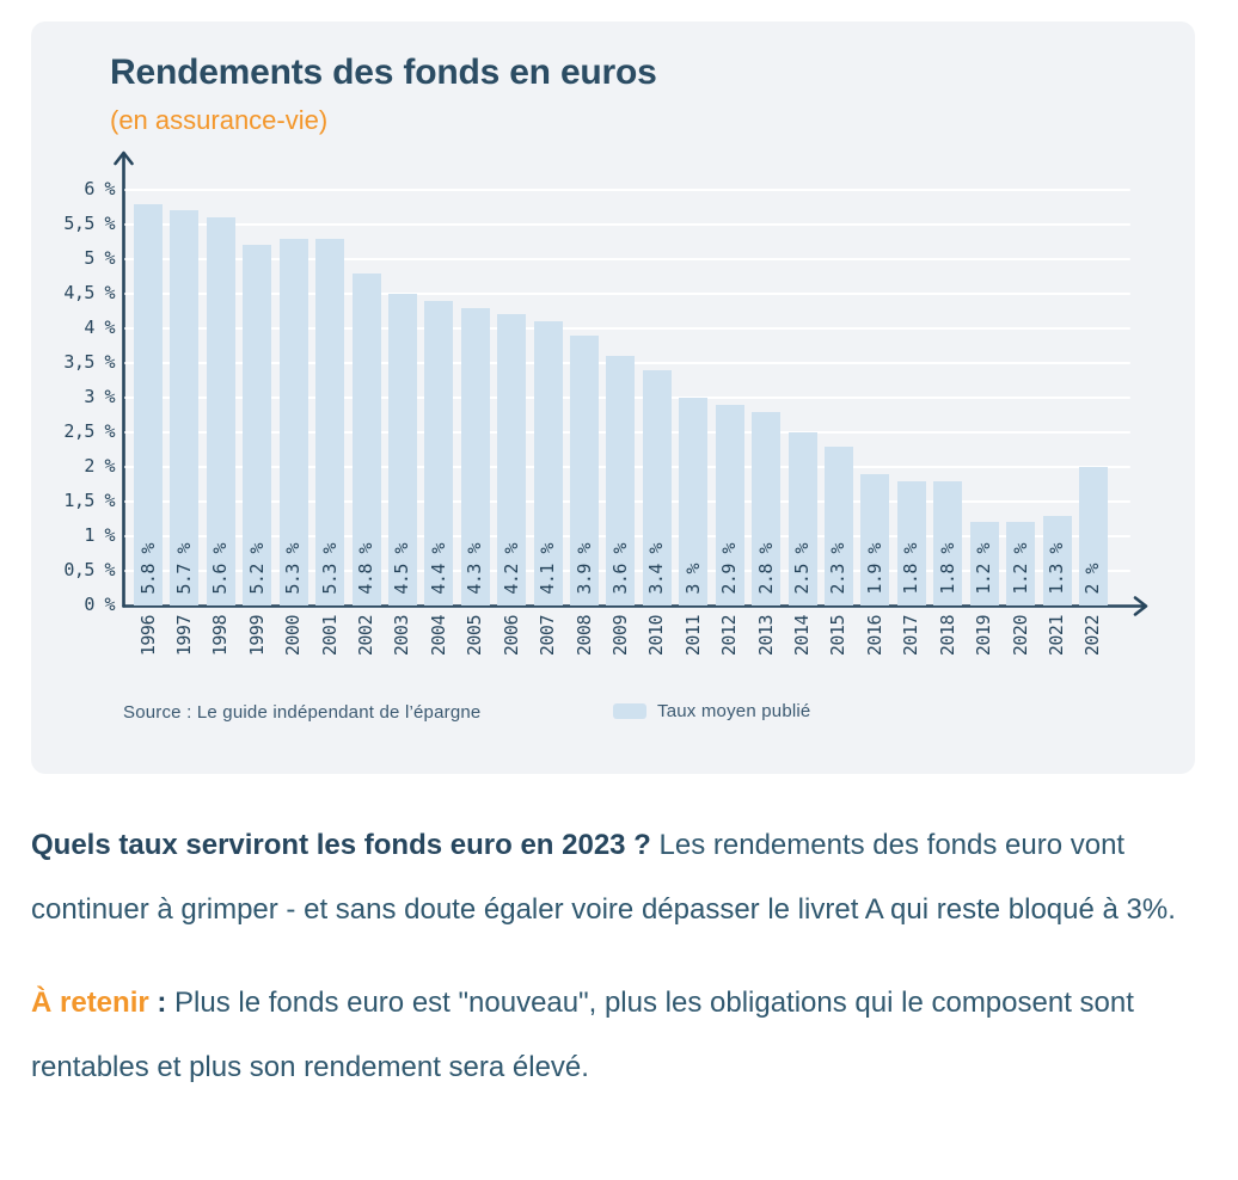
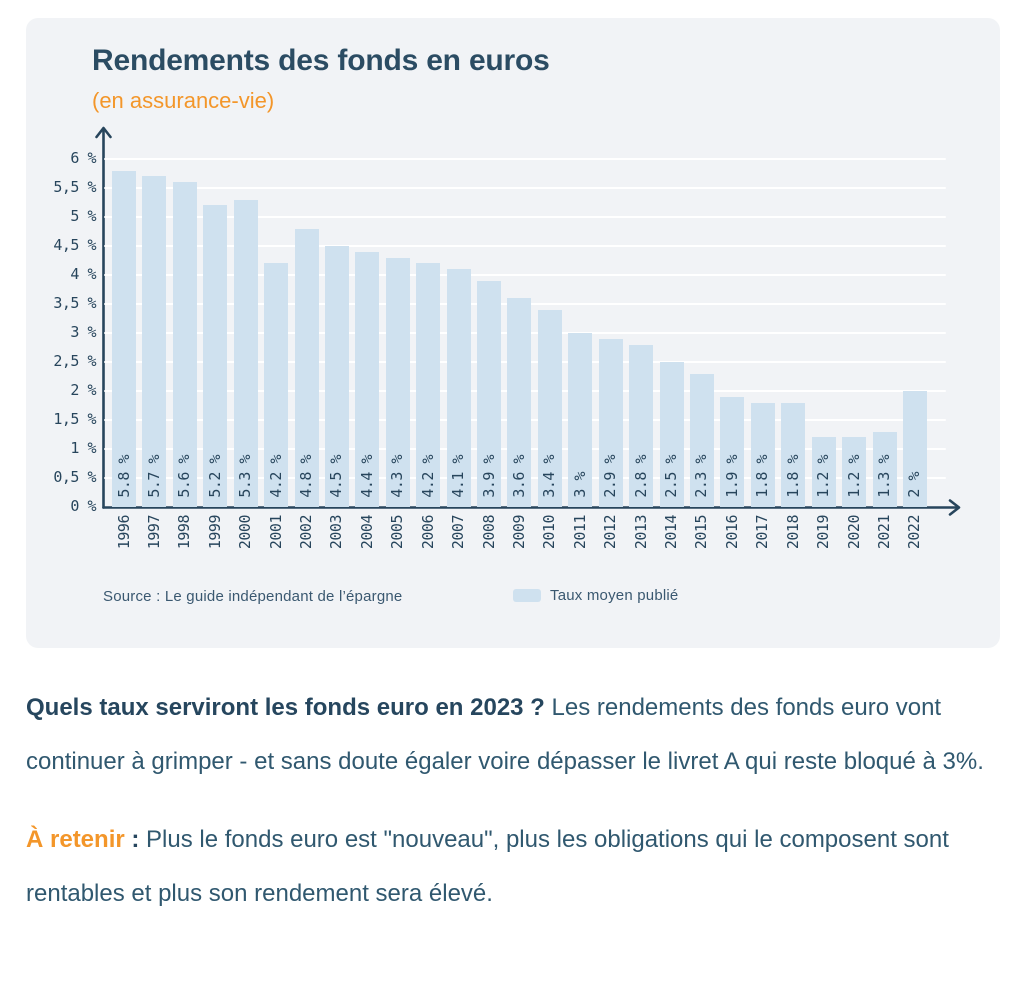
2001: 5.3 -> 4.2
